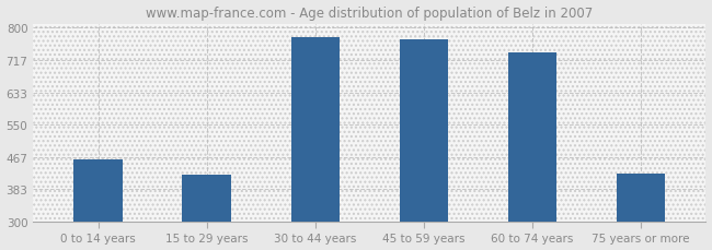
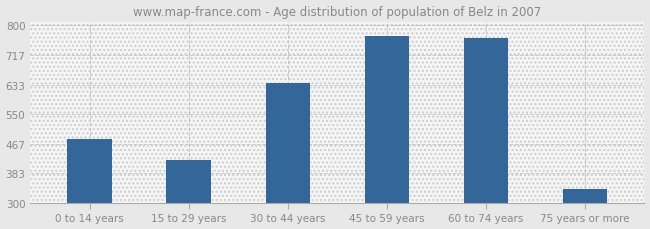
0 to 14 years: 460 -> 480
30 to 44 years: 775 -> 638
60 to 74 years: 735 -> 763
75 years or more: 425 -> 340
